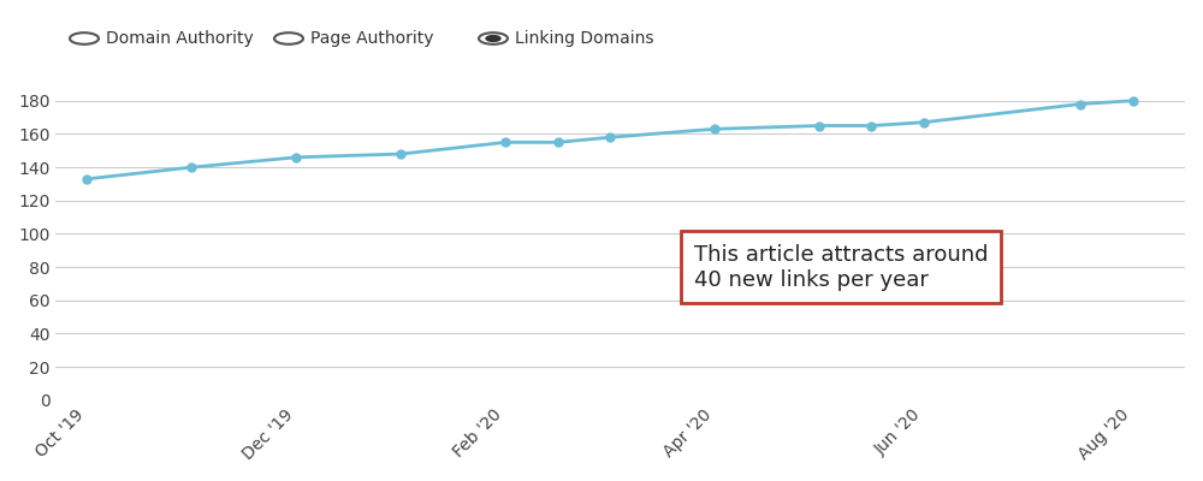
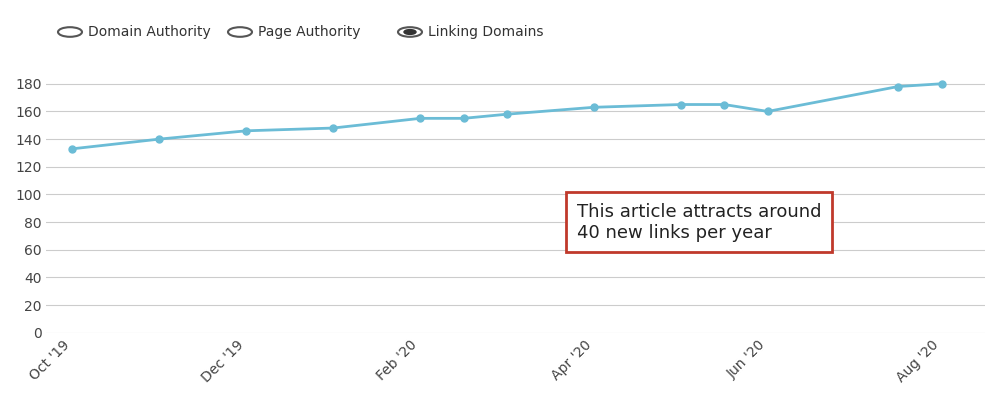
Jun '20: 167 -> 160
